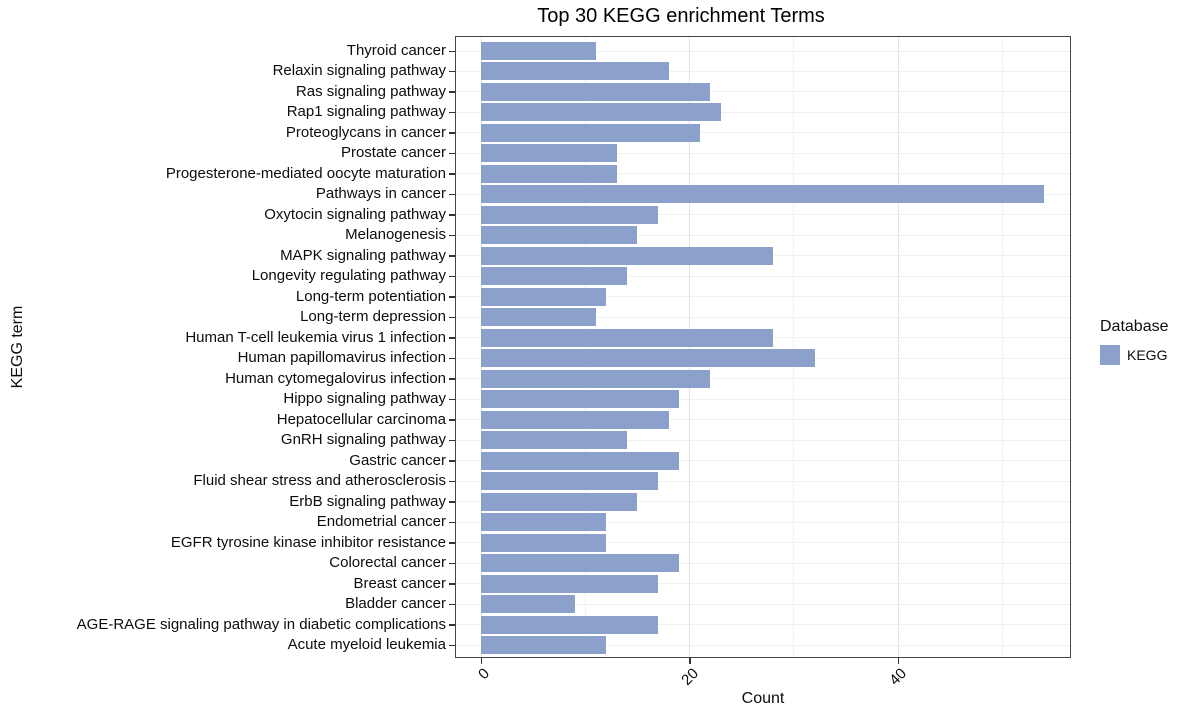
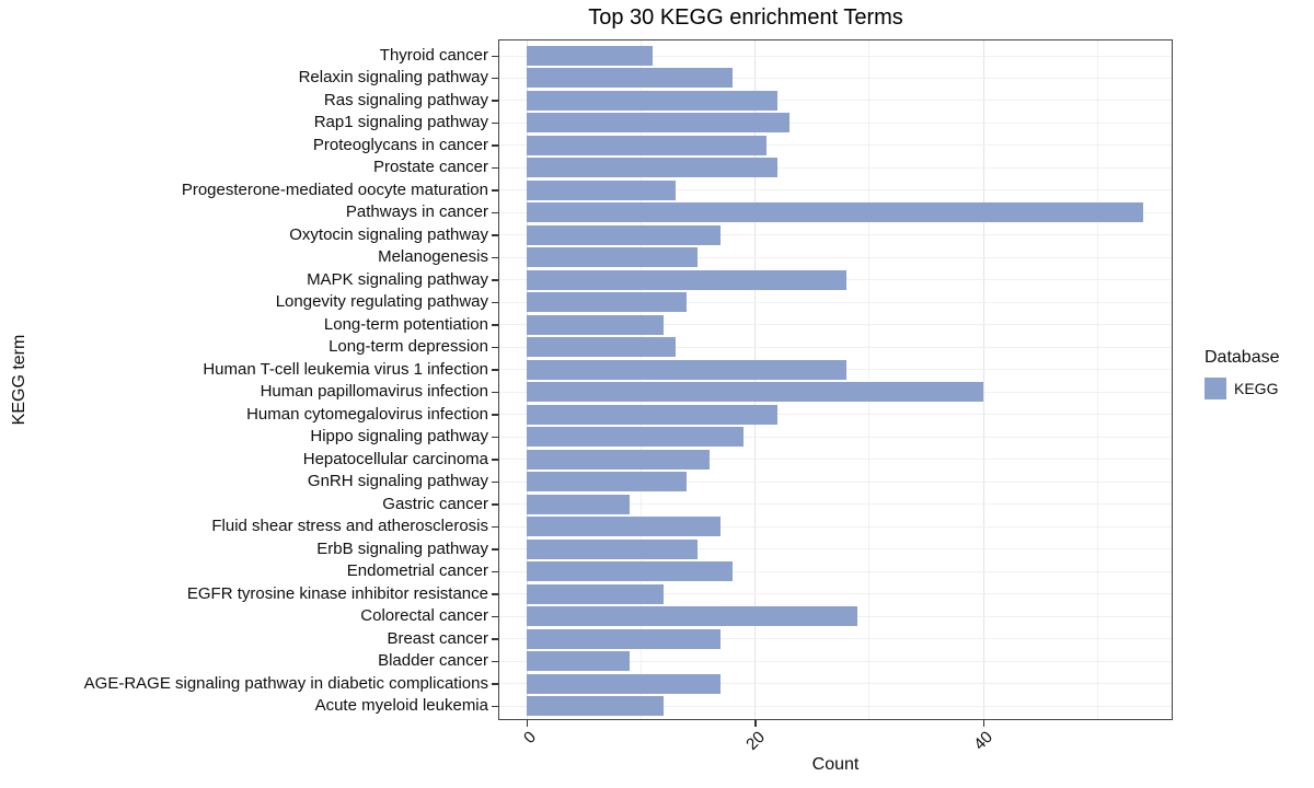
Prostate cancer: 13 -> 22
Long-term depression: 11 -> 13
Human papillomavirus infection: 32 -> 40
Hepatocellular carcinoma: 18 -> 16
Gastric cancer: 19 -> 9
Endometrial cancer: 12 -> 18
Colorectal cancer: 19 -> 29
